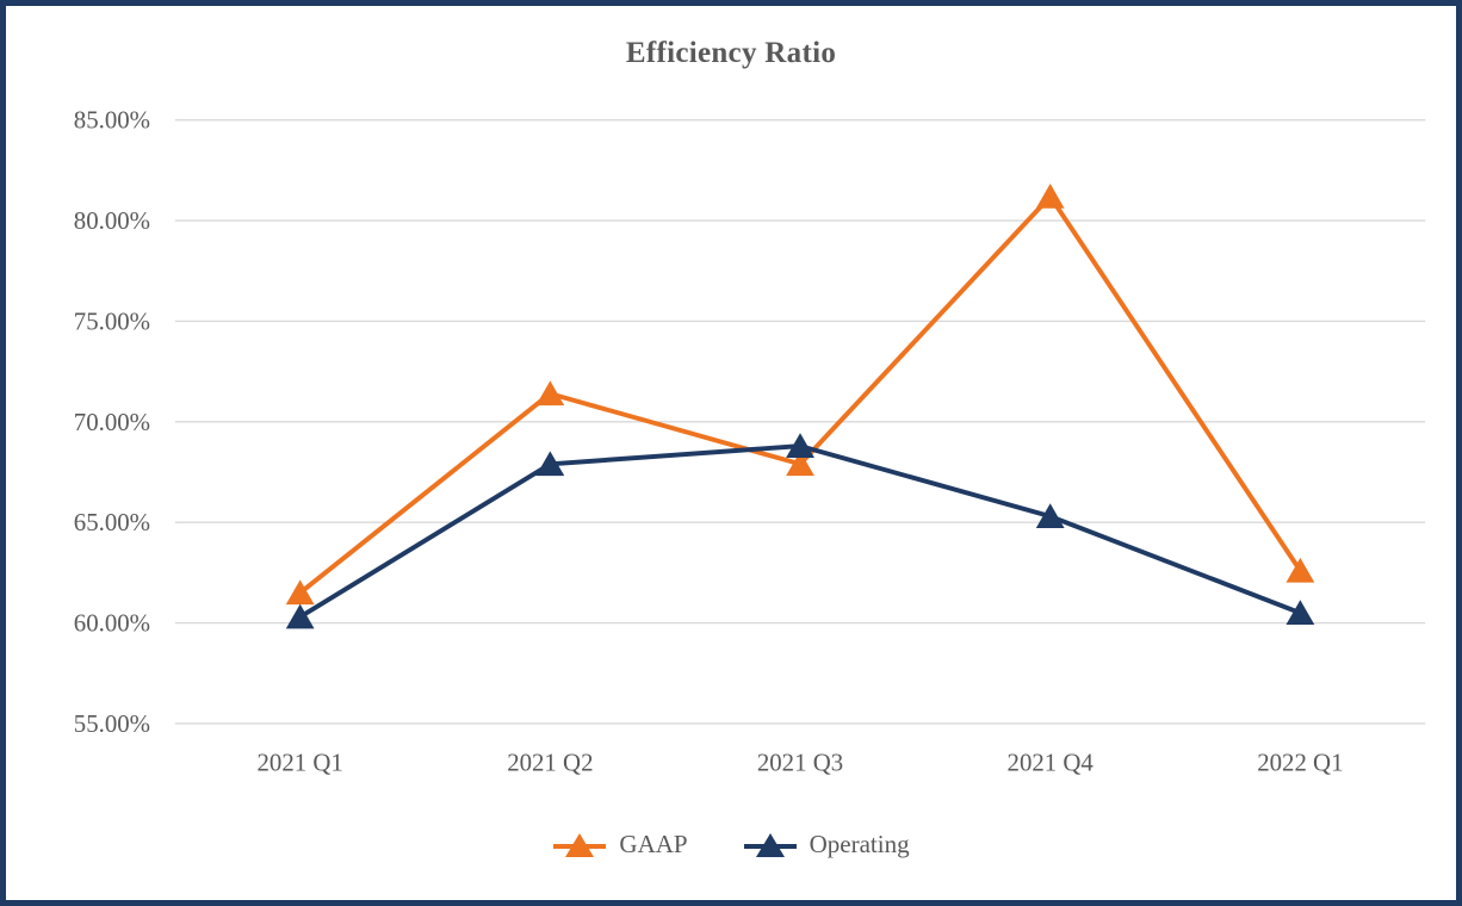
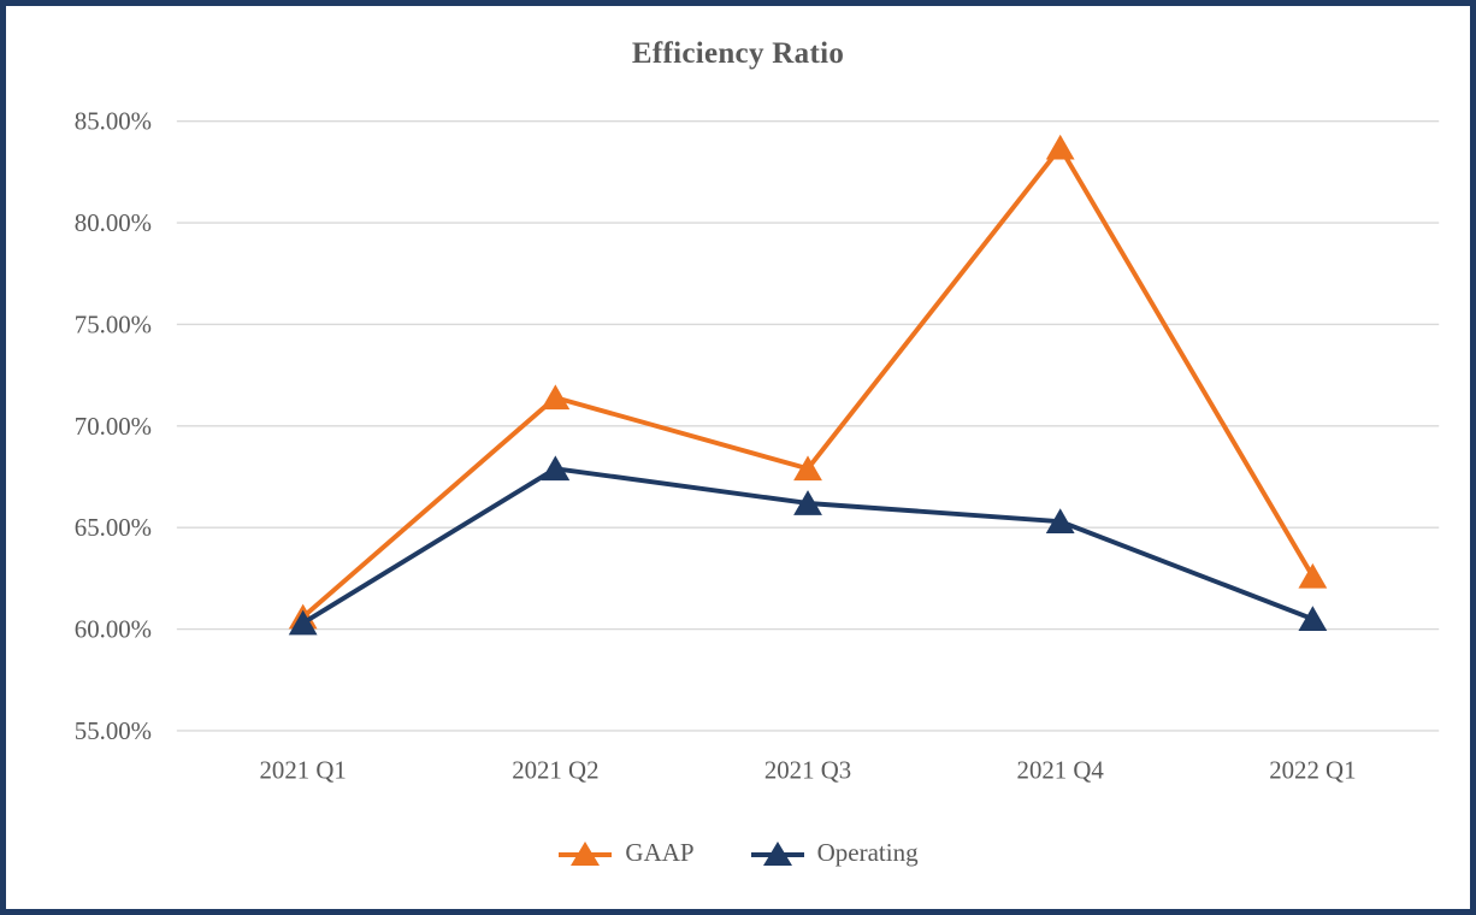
GAAP/2021 Q1: 61.5% -> 60.6%
Operating/2021 Q3: 68.8% -> 66.2%
GAAP/2021 Q4: 81.2% -> 83.7%
